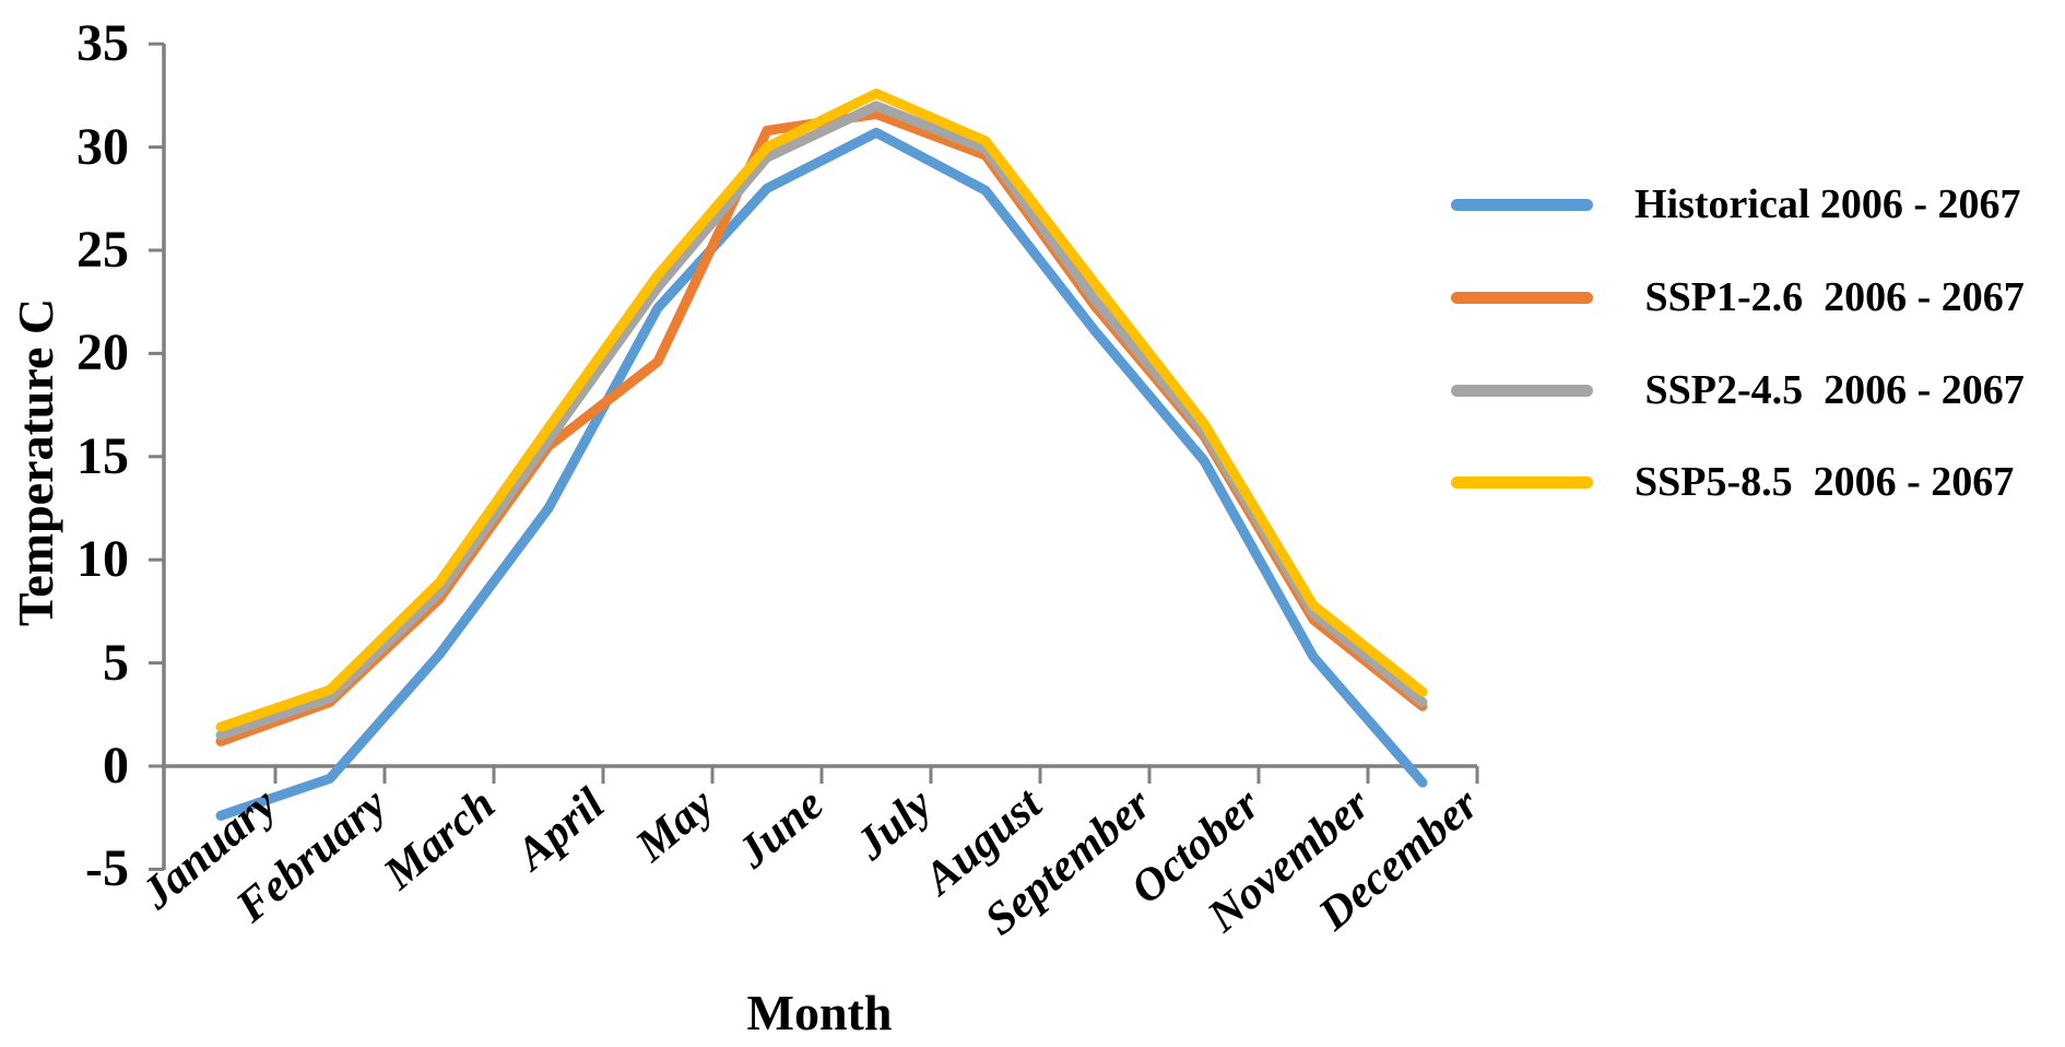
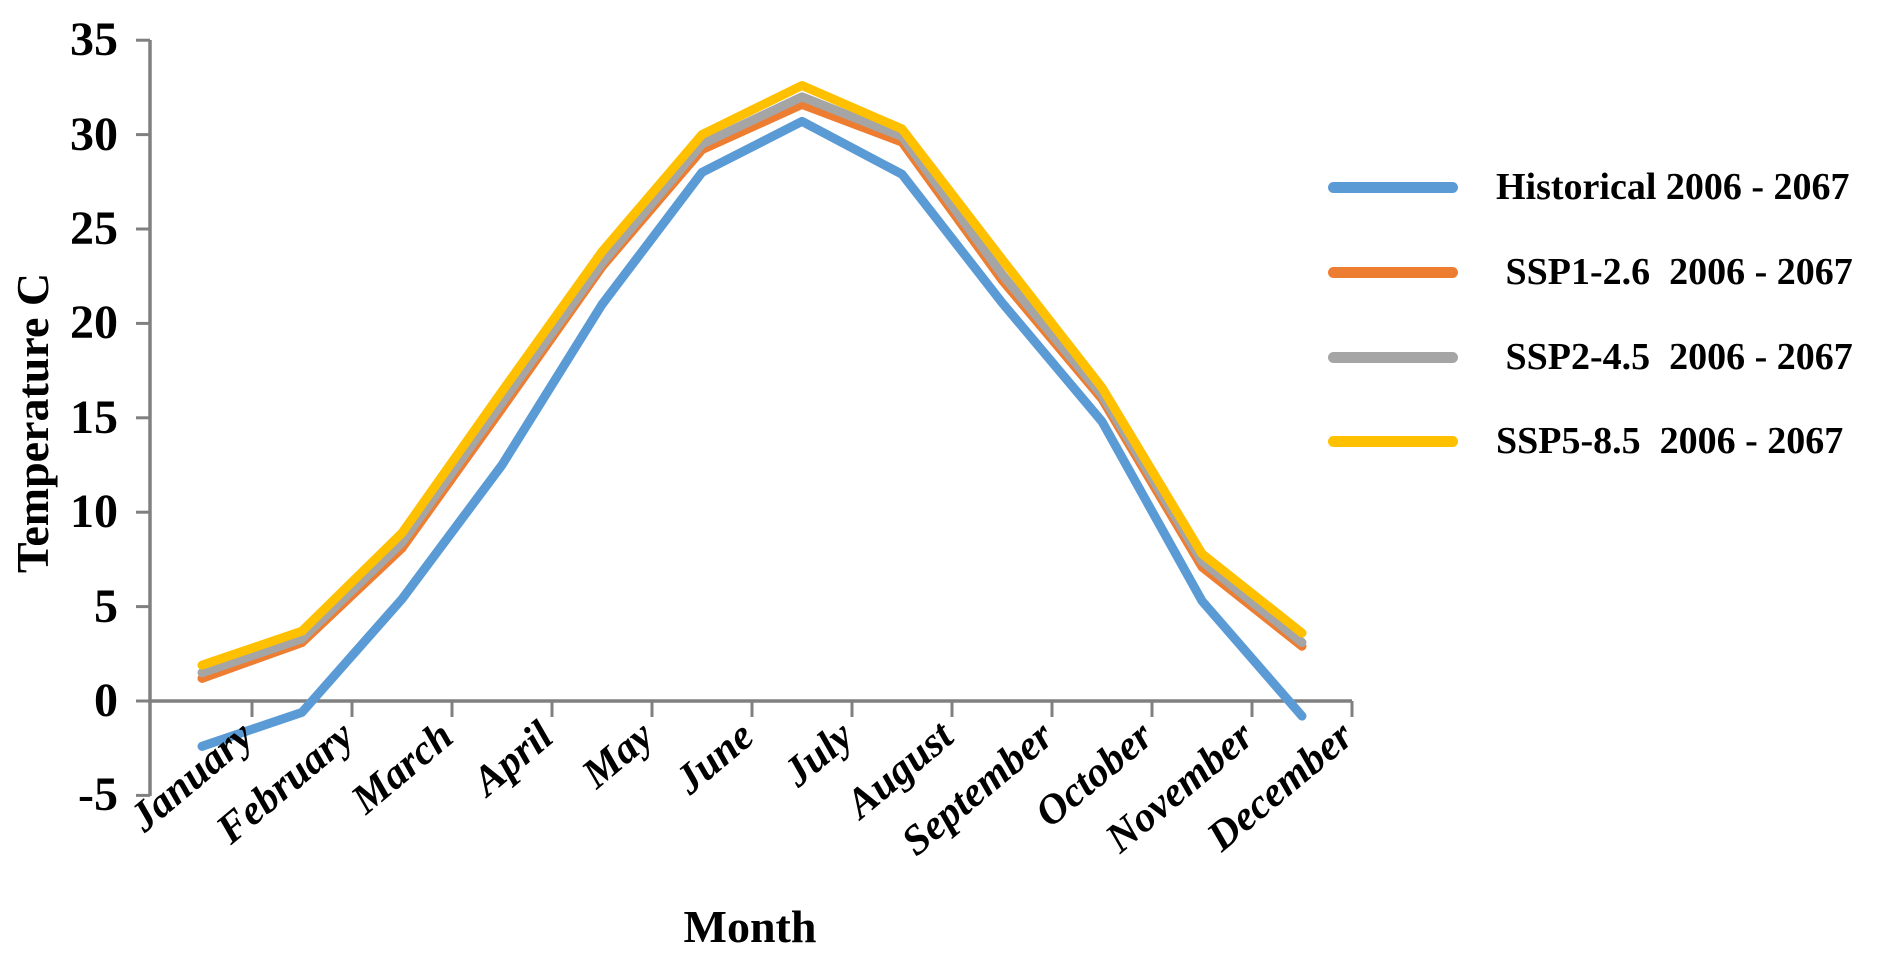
Historical 2006 - 2067/May: 22.2 -> 21.0
SSP1-2.6 2006 - 2067/May: 19.6 -> 23.0
SSP1-2.6 2006 - 2067/June: 30.8 -> 29.2
